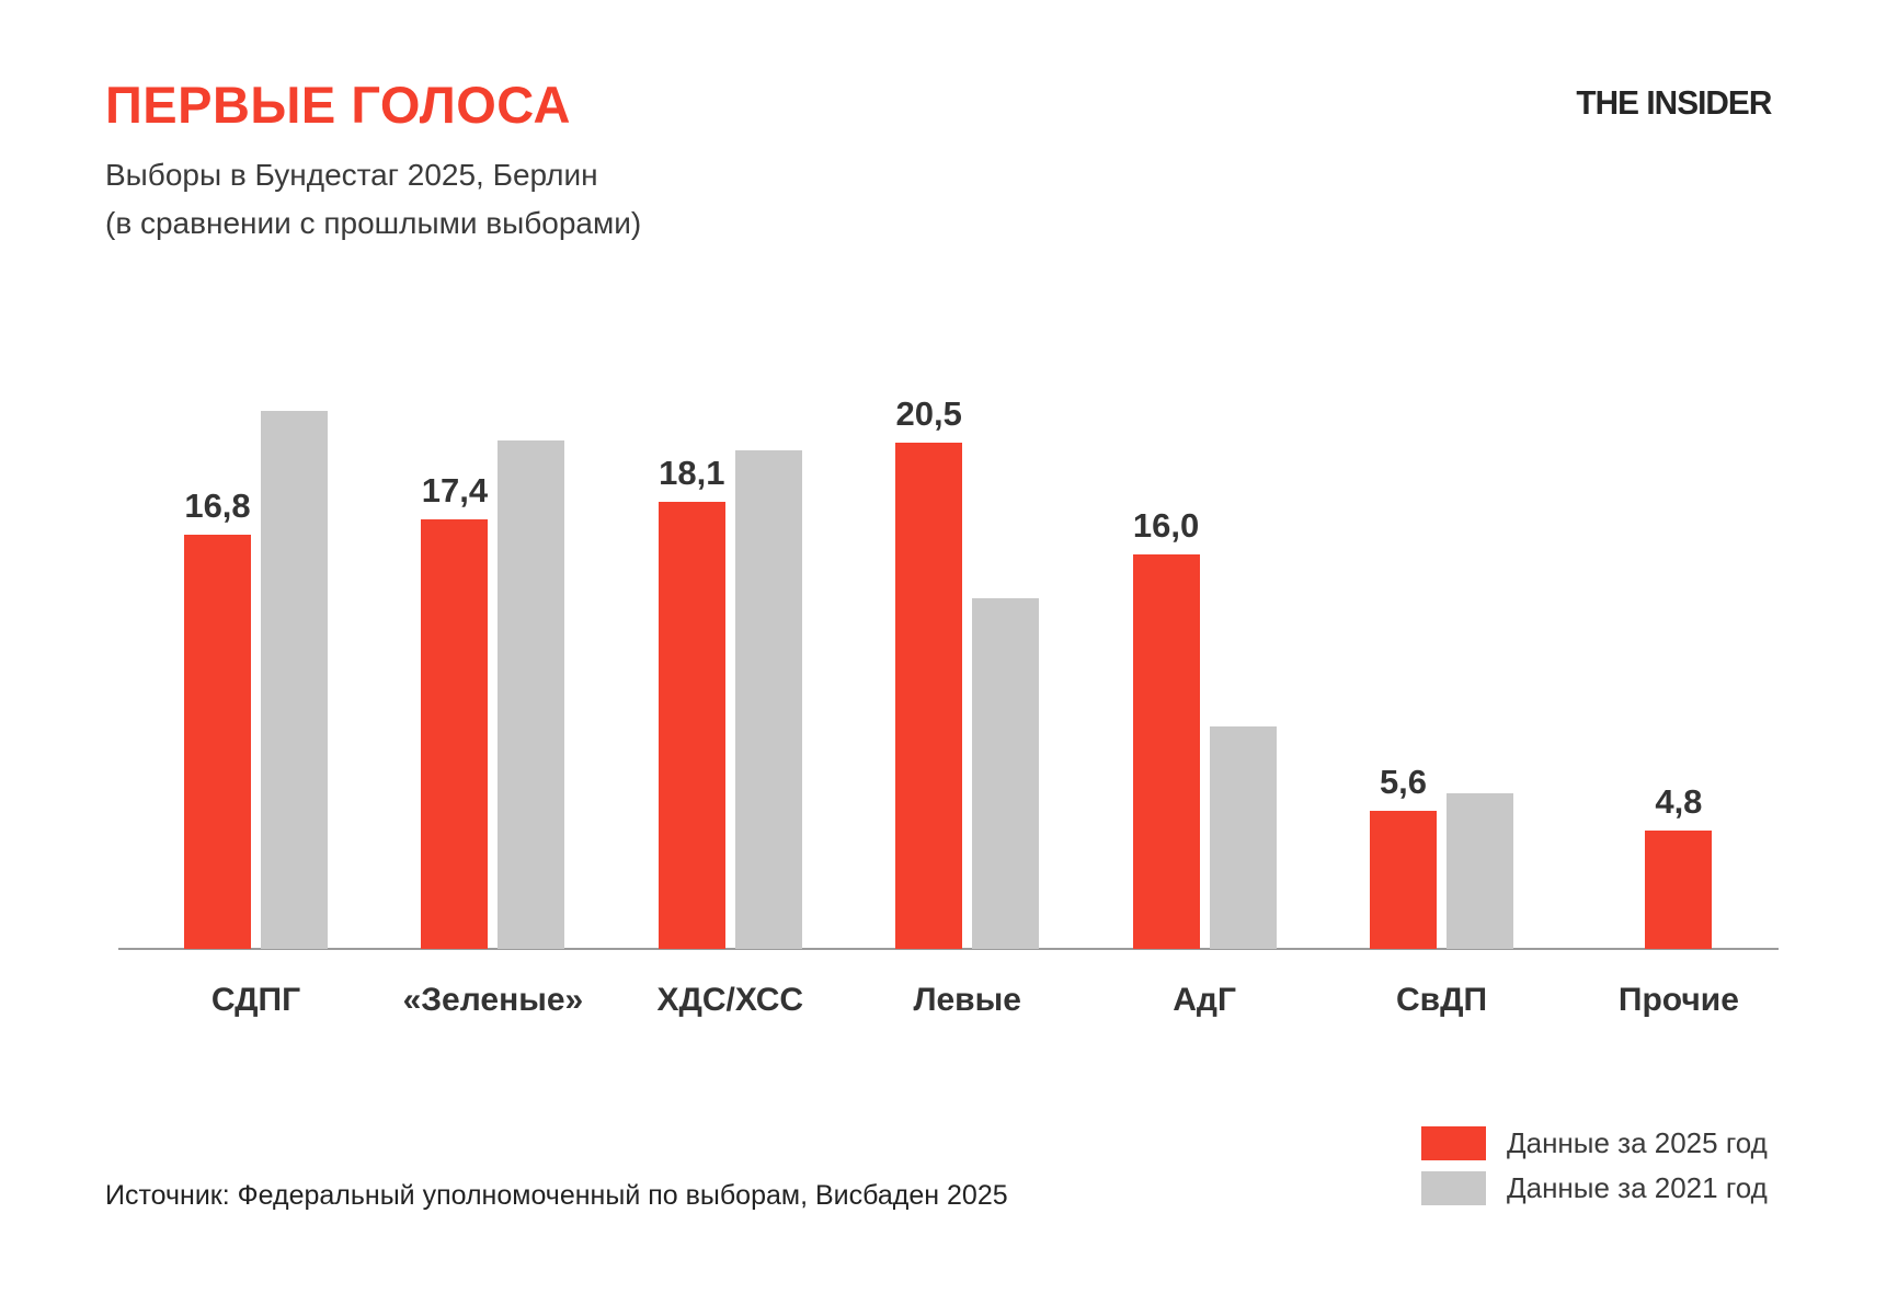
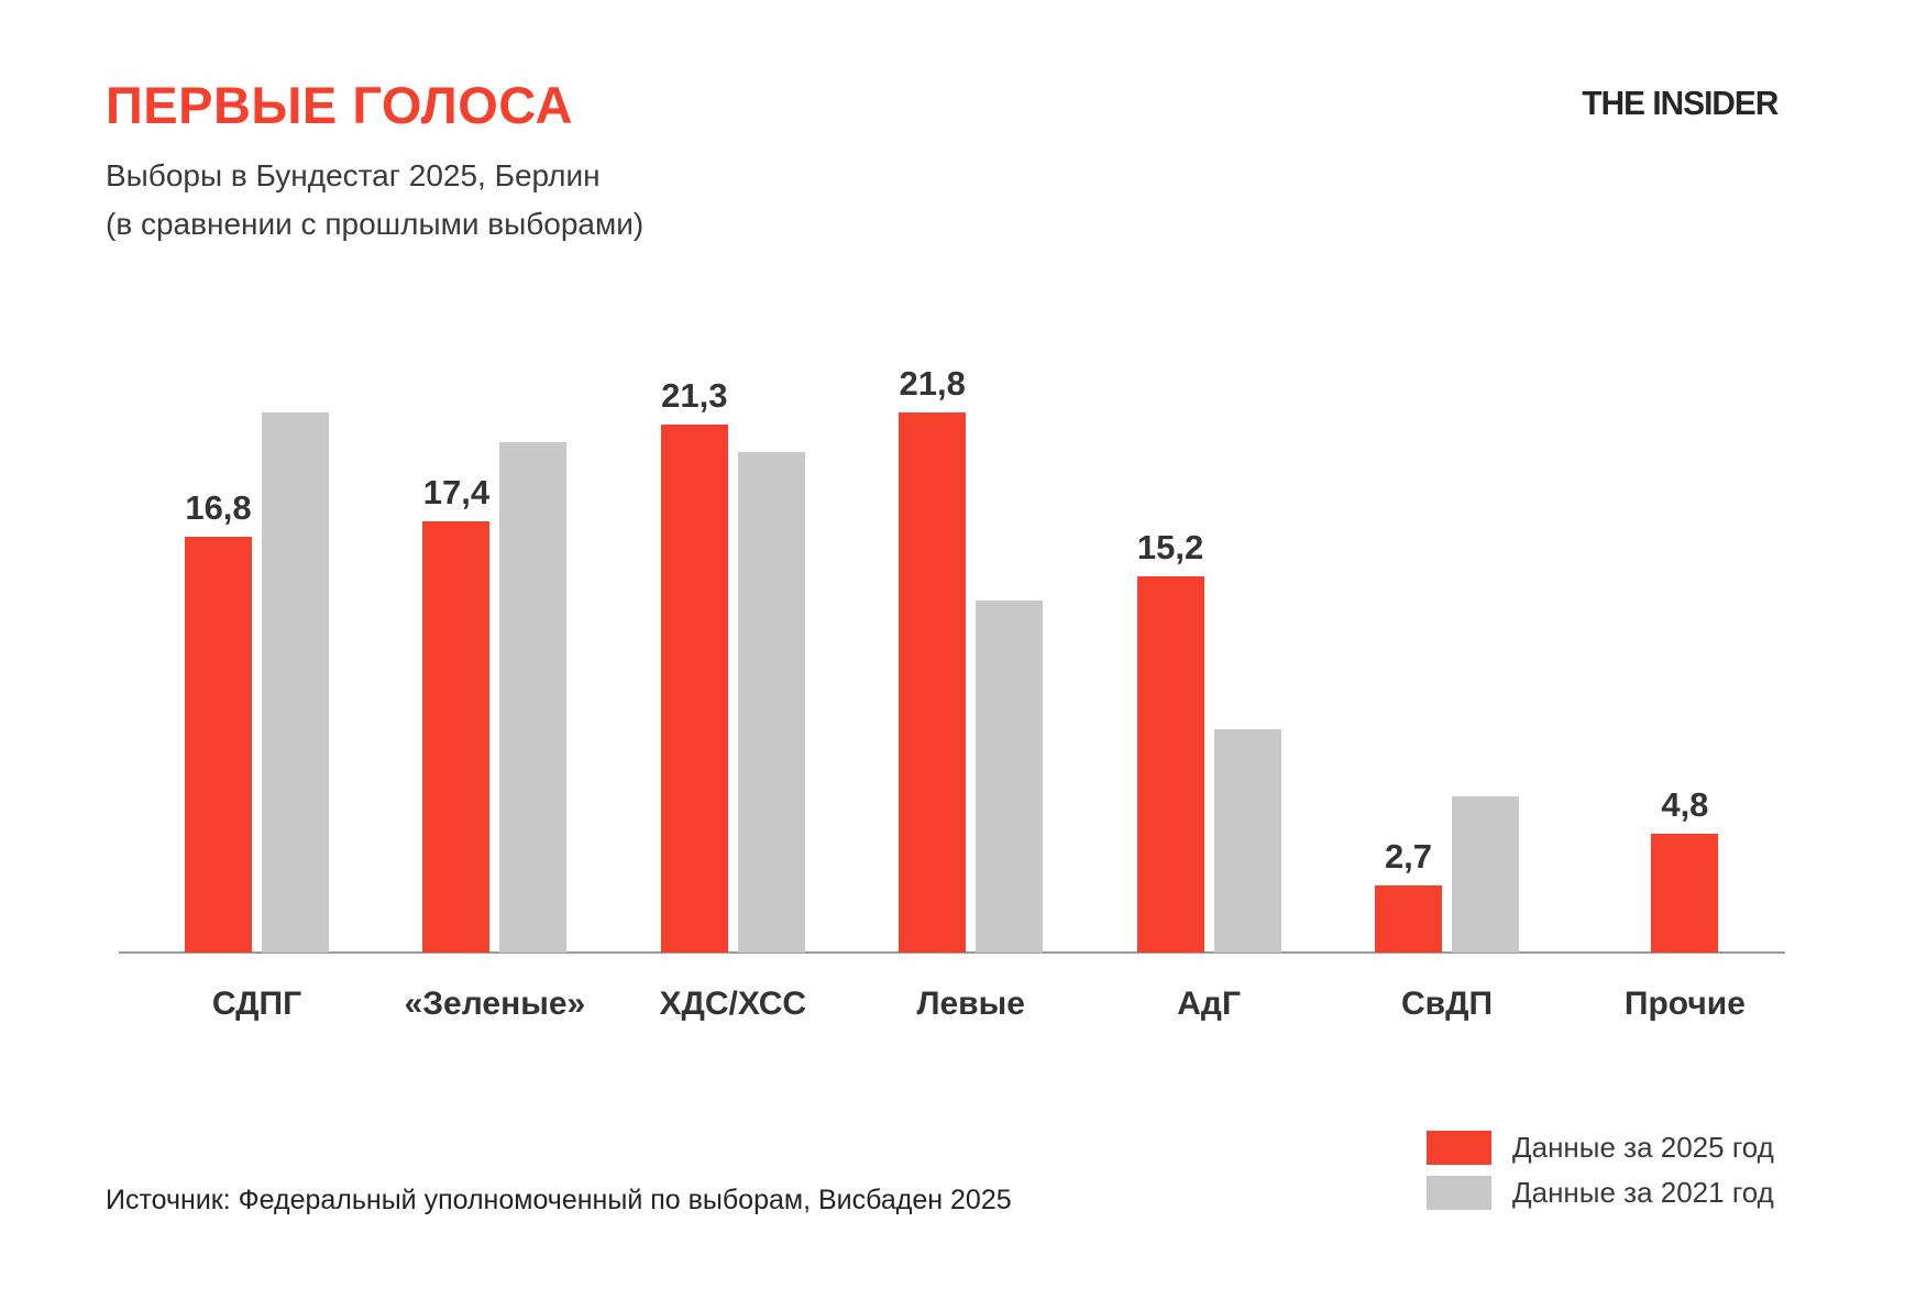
Данные за 2025 год/ХДС/ХСС: 18,1 -> 21,3
Данные за 2025 год/Левые: 20,5 -> 21,8
Данные за 2025 год/АдГ: 16,0 -> 15,2
Данные за 2025 год/СвДП: 5,6 -> 2,7
